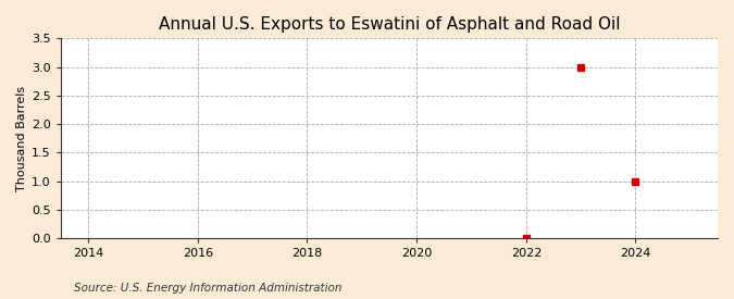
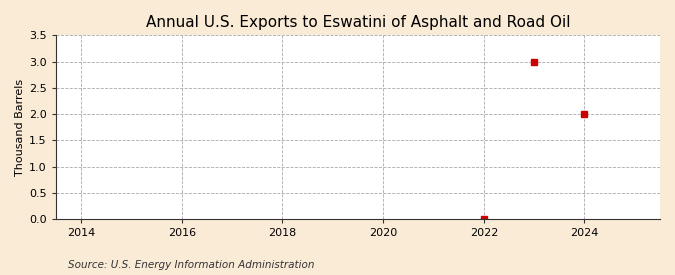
2024: 1 -> 2
